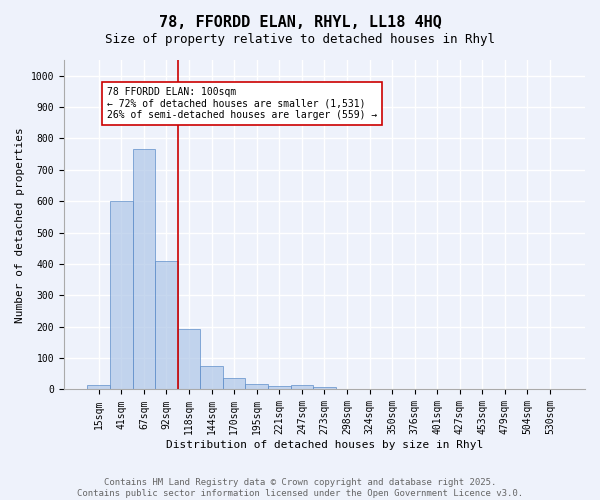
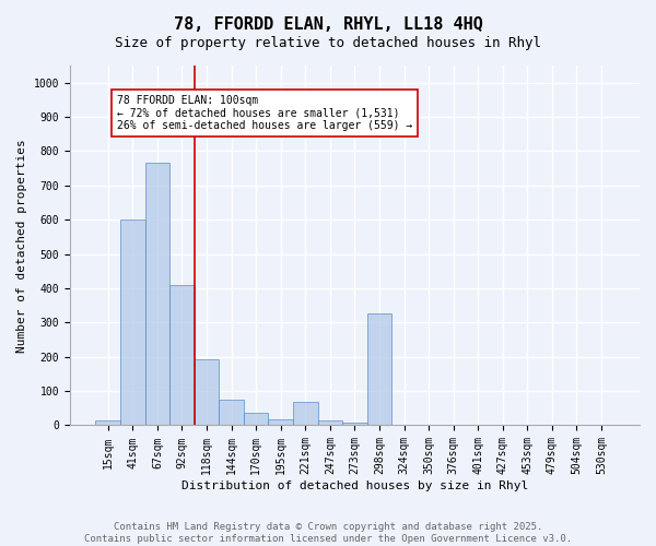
221sqm: 10 -> 70
298sqm: 3 -> 325
